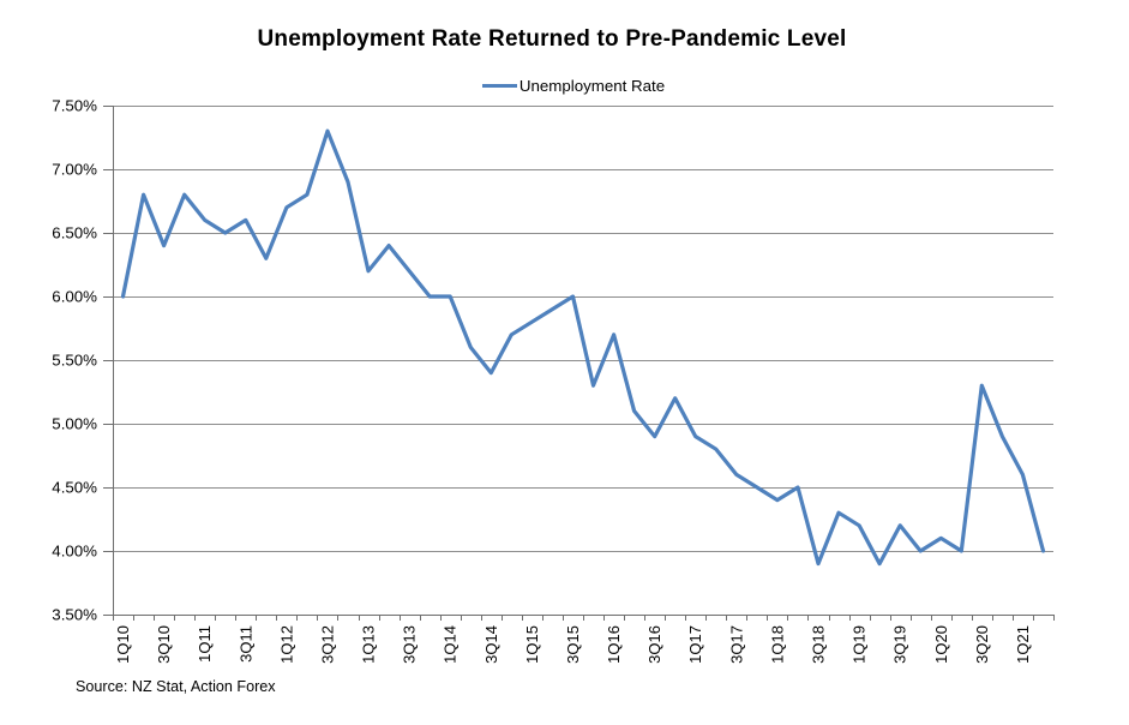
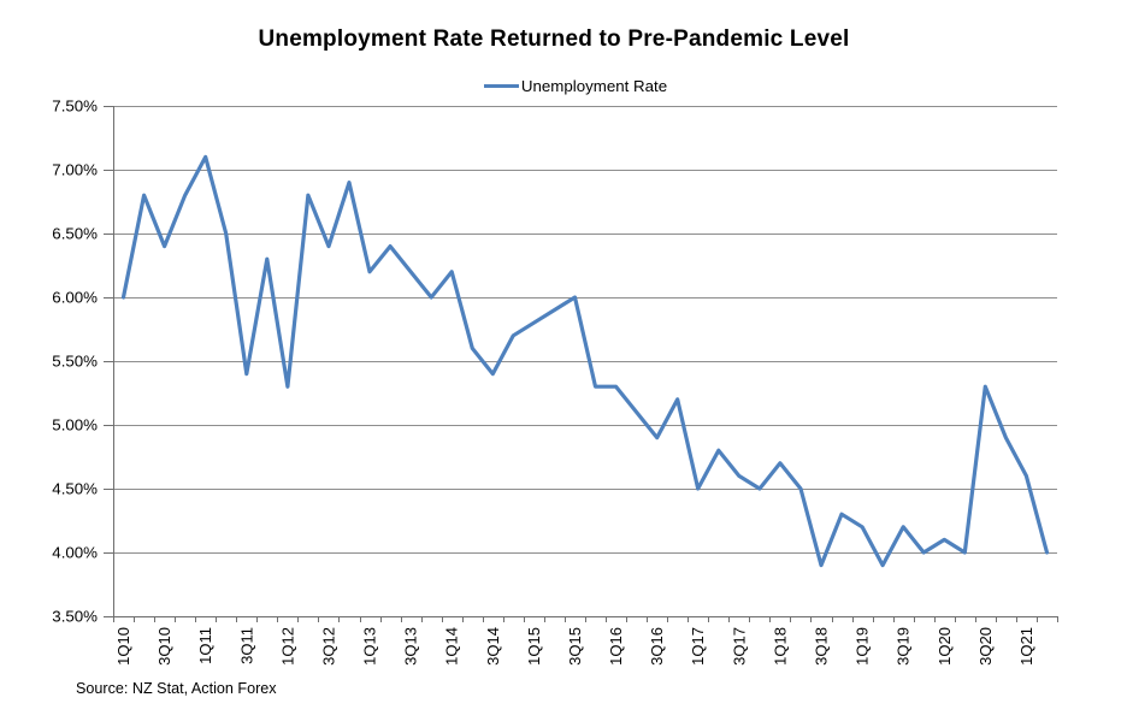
1Q11: 6.6% -> 7.1%
3Q11: 6.6% -> 5.4%
1Q12: 6.7% -> 5.3%
3Q12: 7.3% -> 6.4%
1Q14: 6.0% -> 6.2%
1Q16: 5.7% -> 5.3%
1Q17: 4.9% -> 4.5%
1Q18: 4.4% -> 4.7%
